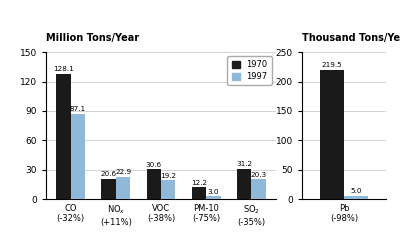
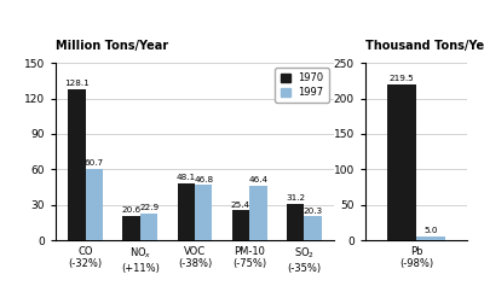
1997/CO (-32%): 87.1 -> 60.7
1970/VOC (-38%): 30.6 -> 48.1
1997/VOC (-38%): 19.2 -> 46.8
1970/PM-10 (-75%): 12.2 -> 25.4
1997/PM-10 (-75%): 3.0 -> 46.4
